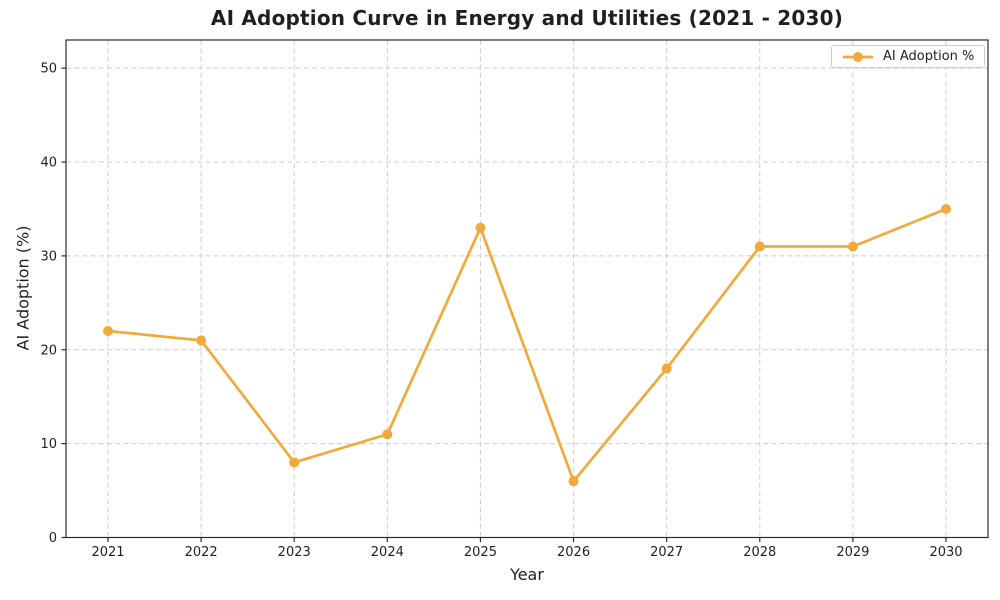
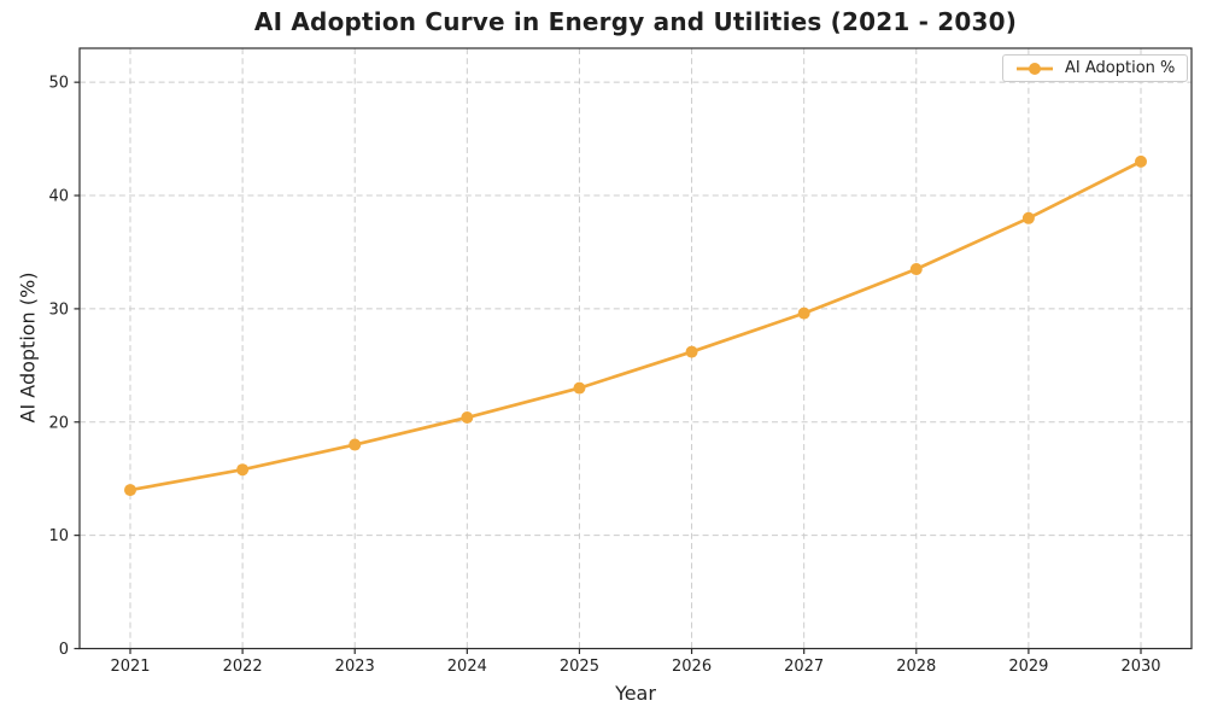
2021: 22 -> 14
2022: 21 -> 16
2023: 8 -> 18
2024: 11 -> 20
2025: 33 -> 23
2026: 6 -> 26
2027: 18 -> 30
2028: 31 -> 34
2029: 31 -> 38
2030: 35 -> 43
